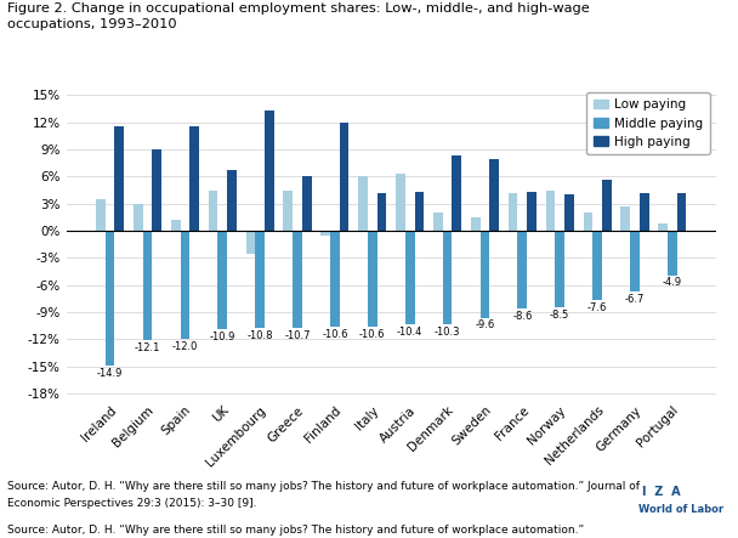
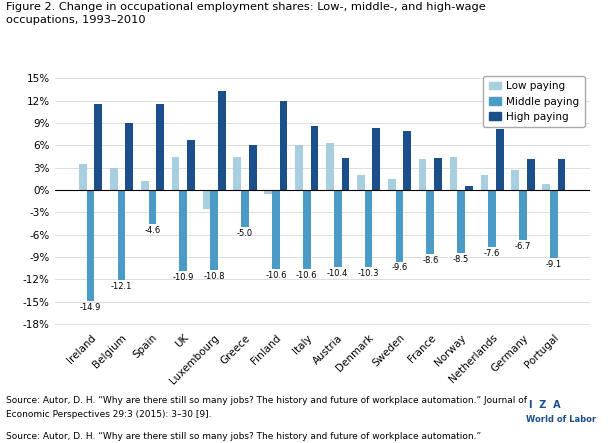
Middle paying/Spain: -12.0 -> -4.6
Middle paying/Greece: -10.7 -> -5.0
High paying/Italy: 4.2% -> 8.6%
High paying/Norway: 4.0% -> 0.6%
High paying/Netherlands: 5.7% -> 8.2%
Middle paying/Portugal: -4.9 -> -9.1
